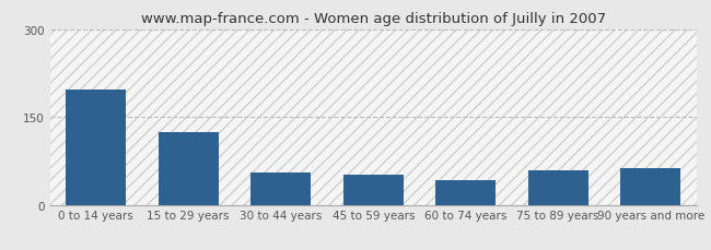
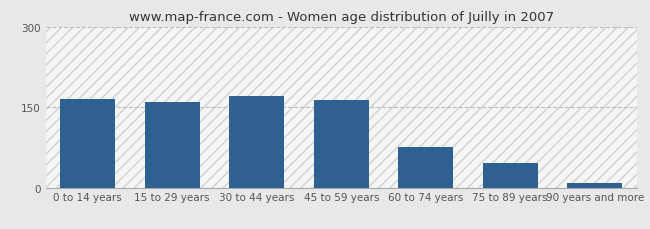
0 to 14 years: 196 -> 165
15 to 29 years: 124 -> 160
30 to 44 years: 56 -> 170
45 to 59 years: 52 -> 163
60 to 74 years: 42 -> 75
75 to 89 years: 58 -> 45
90 years and more: 62 -> 8
